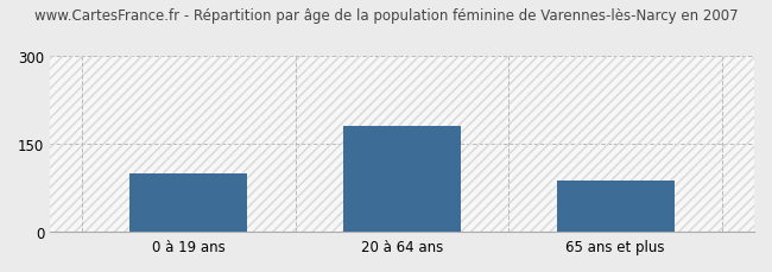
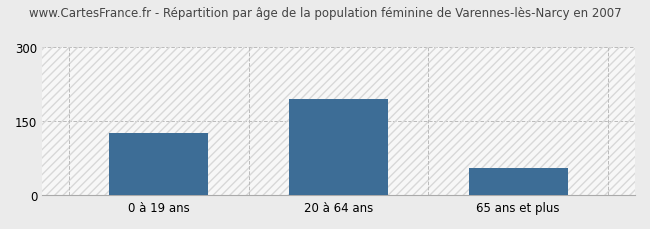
0 à 19 ans: 100 -> 125
20 à 64 ans: 181 -> 195
65 ans et plus: 88 -> 55
